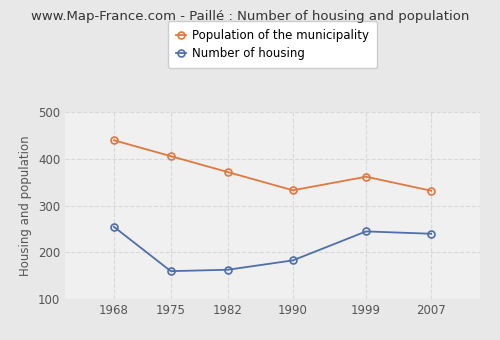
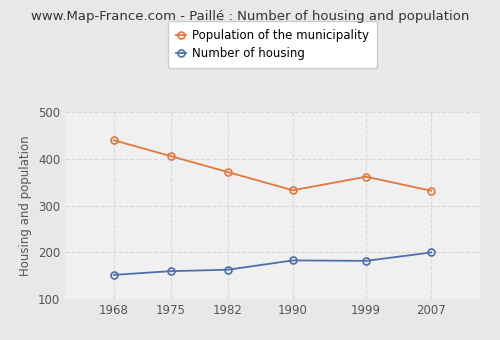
Number of housing/1968: 255 -> 152
Number of housing/1999: 245 -> 182
Number of housing/2007: 240 -> 200
